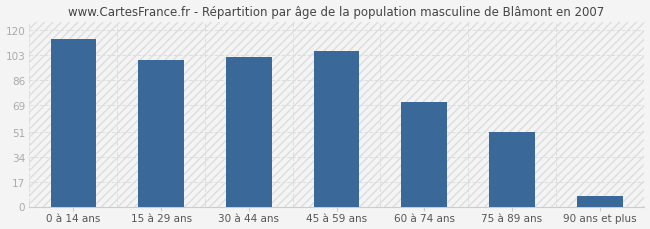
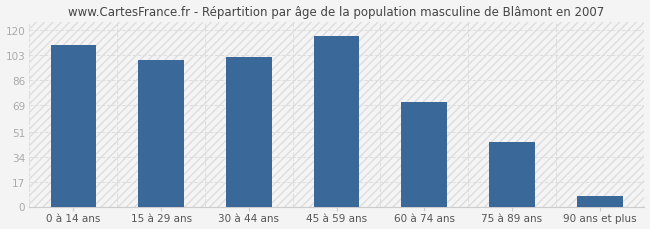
0 à 14 ans: 114 -> 110
45 à 59 ans: 106 -> 116
75 à 89 ans: 51 -> 44
